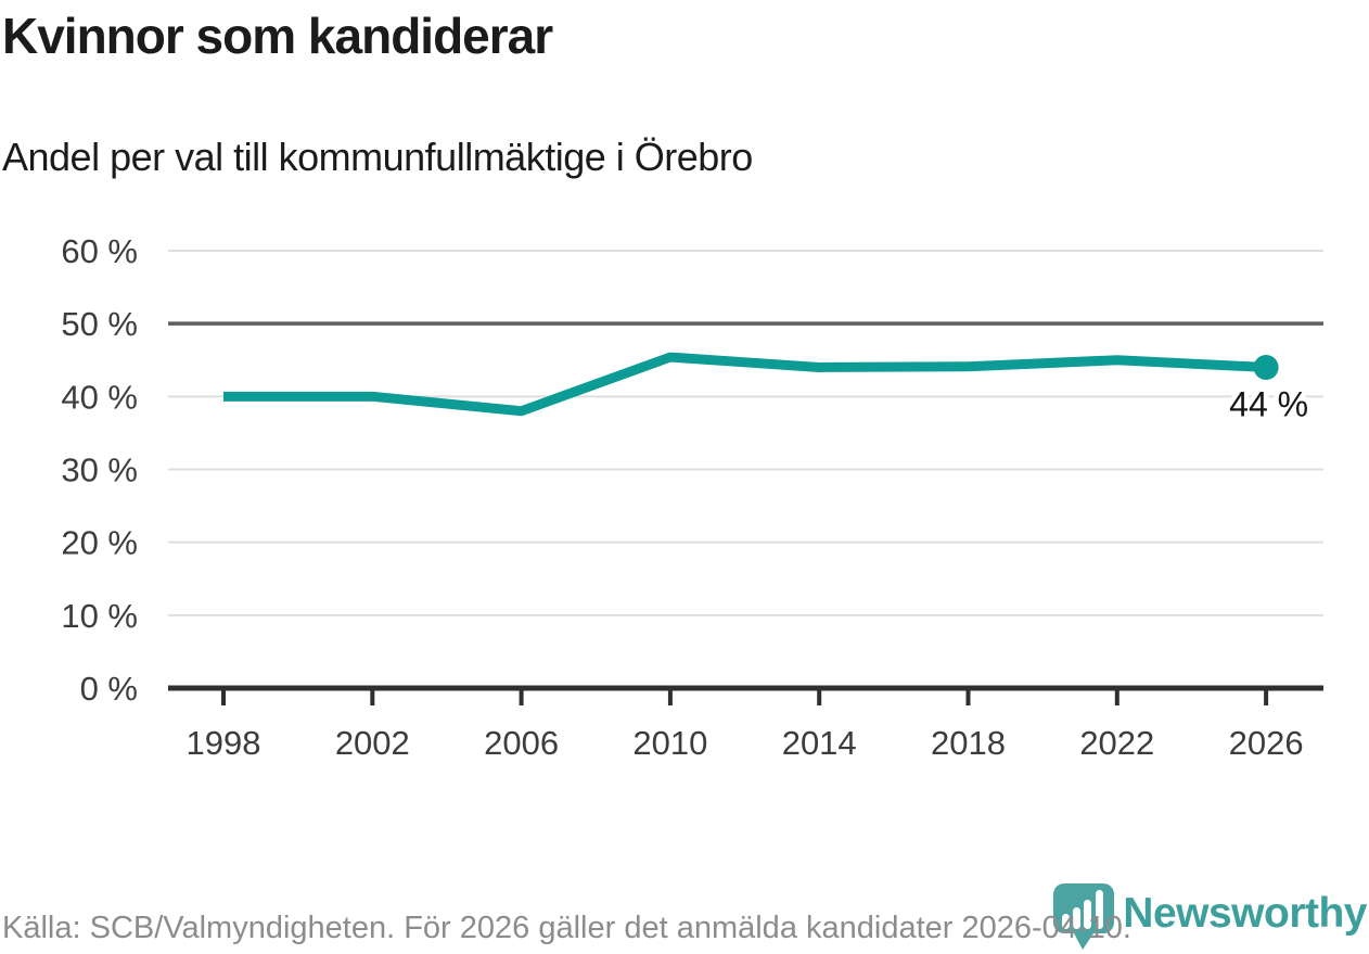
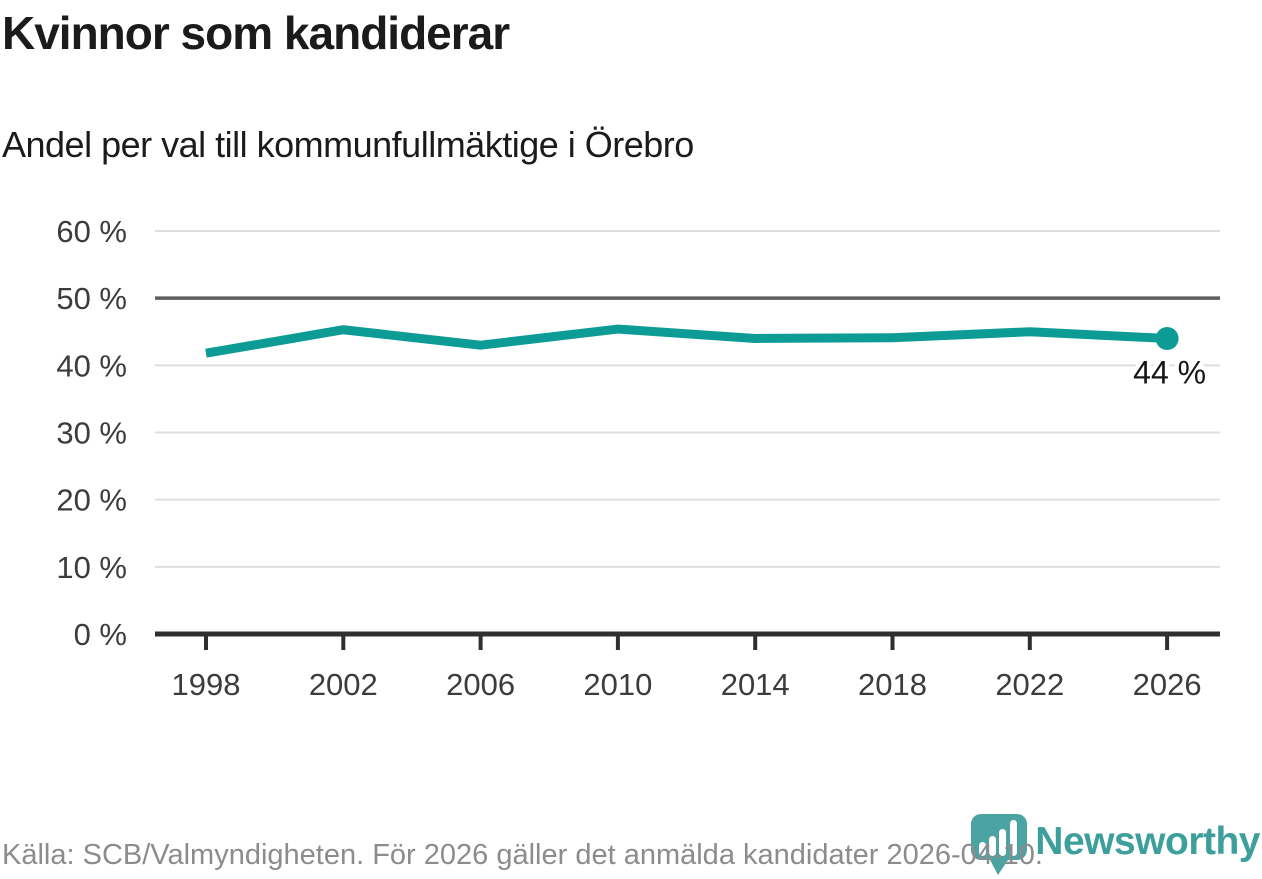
1998: 40% -> 42%
2002: 40% -> 45%
2006: 38% -> 43%
